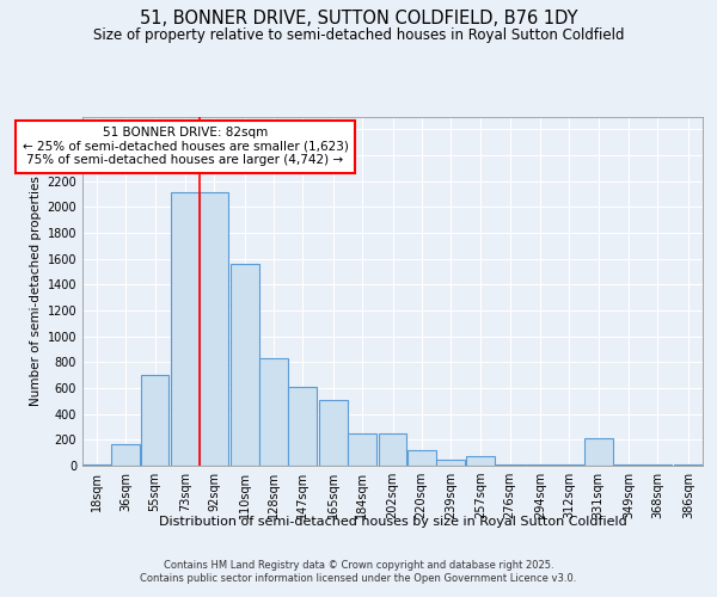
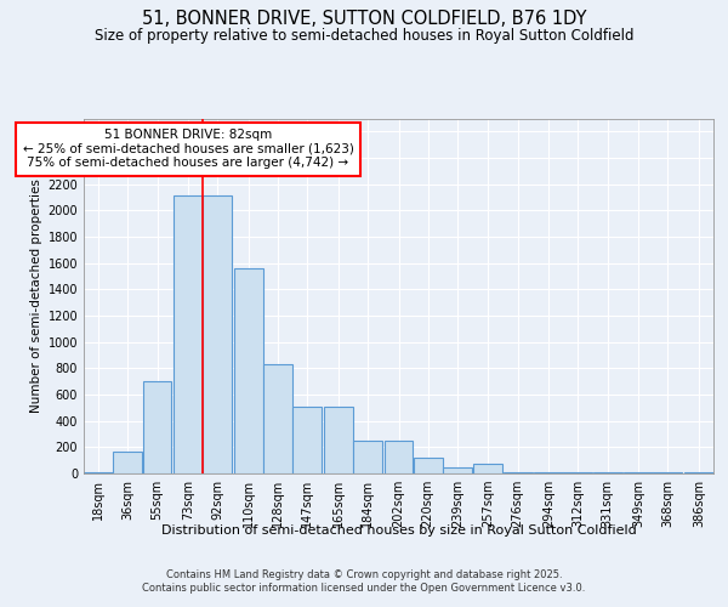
147sqm: 610 -> 510
331sqm: 210 -> 0
